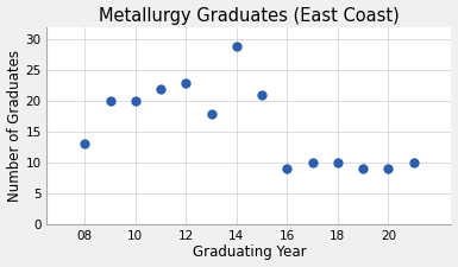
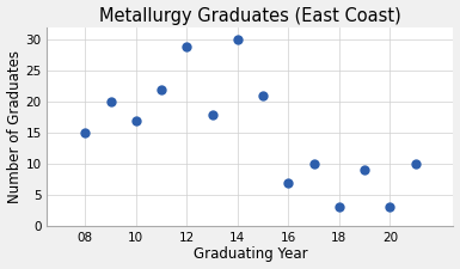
08: 13 -> 15
10: 20 -> 17
12: 23 -> 29
14: 29 -> 30
16: 9 -> 7
18: 10 -> 3
20: 9 -> 3
